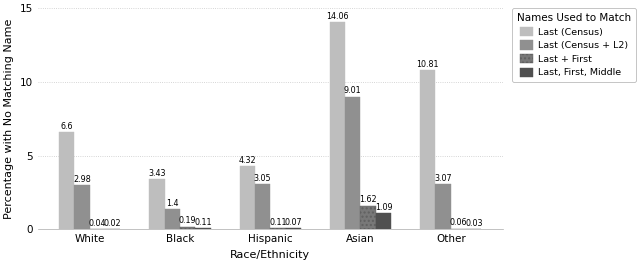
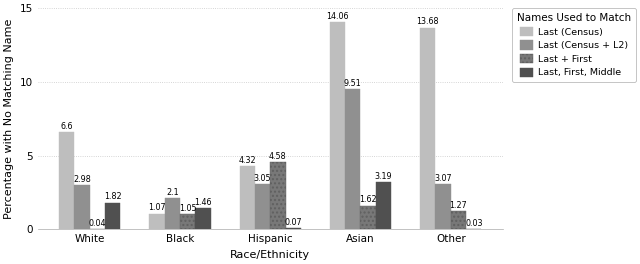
Last, First, Middle/White: 0.02 -> 1.82
Last (Census)/Black: 3.43 -> 1.07
Last (Census + L2)/Black: 1.4 -> 2.1
Last + First/Black: 0.19 -> 1.05
Last, First, Middle/Black: 0.11 -> 1.46
Last + First/Hispanic: 0.11 -> 4.58
Last (Census + L2)/Asian: 9.01 -> 9.51
Last, First, Middle/Asian: 1.09 -> 3.19
Last (Census)/Other: 10.81 -> 13.68
Last + First/Other: 0.06 -> 1.27
